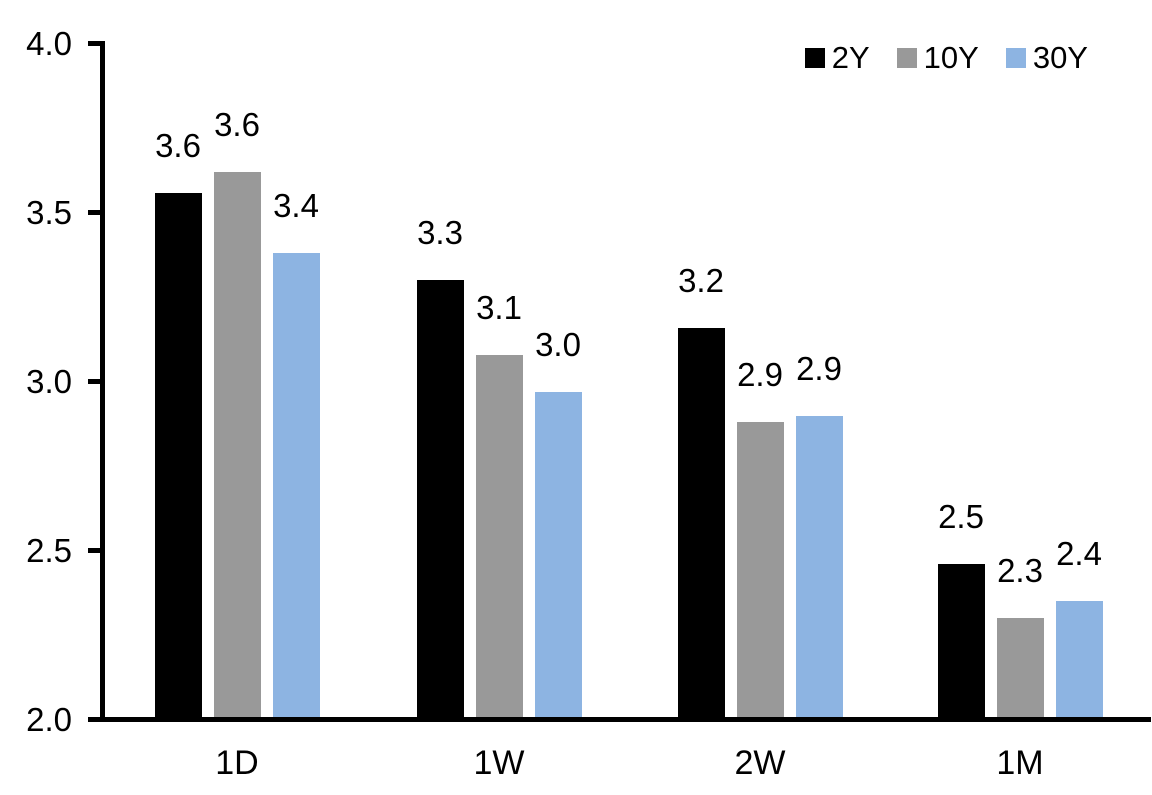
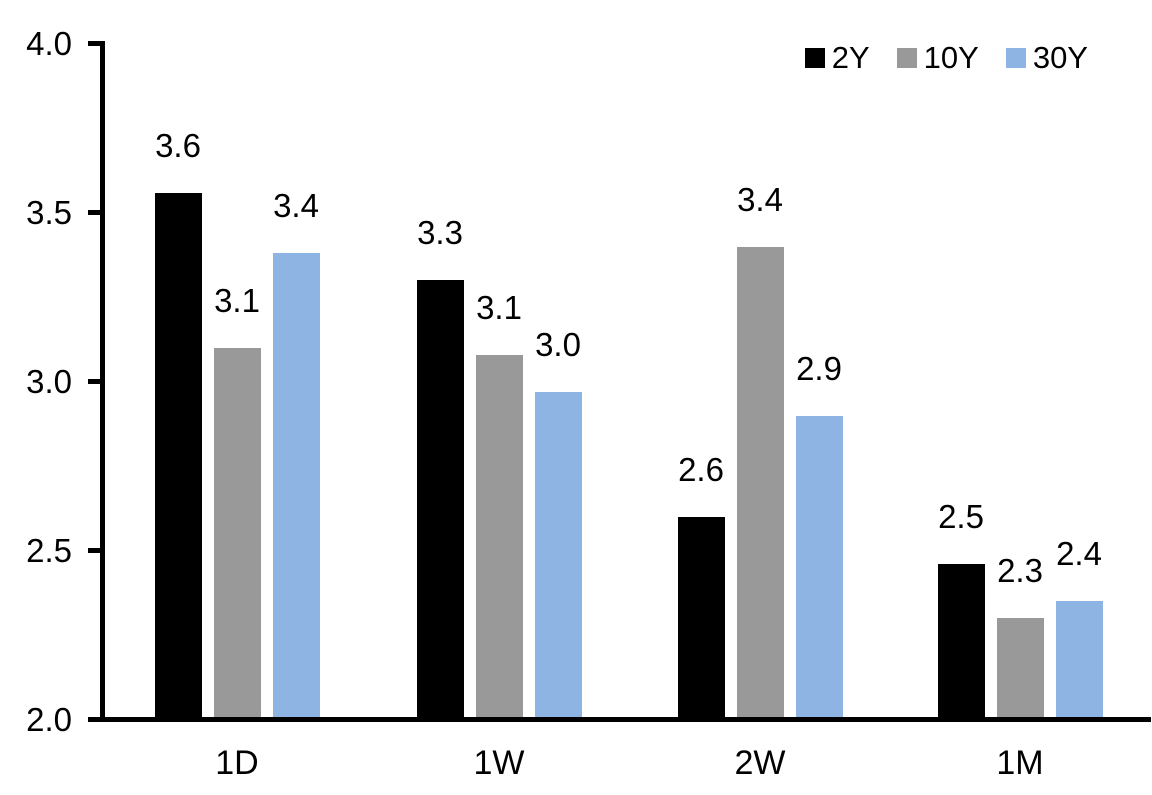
10Y/1D: 3.6 -> 3.1
2Y/2W: 3.2 -> 2.6
10Y/2W: 2.9 -> 3.4
